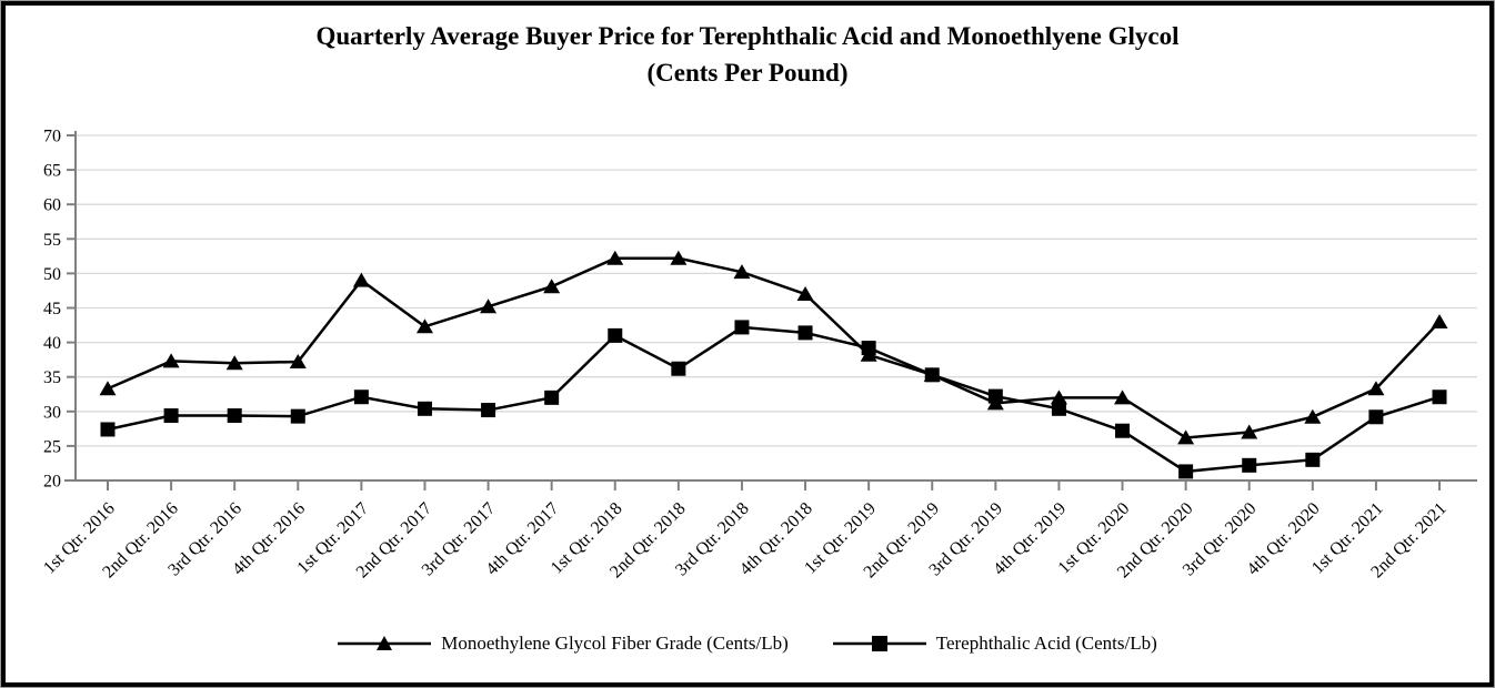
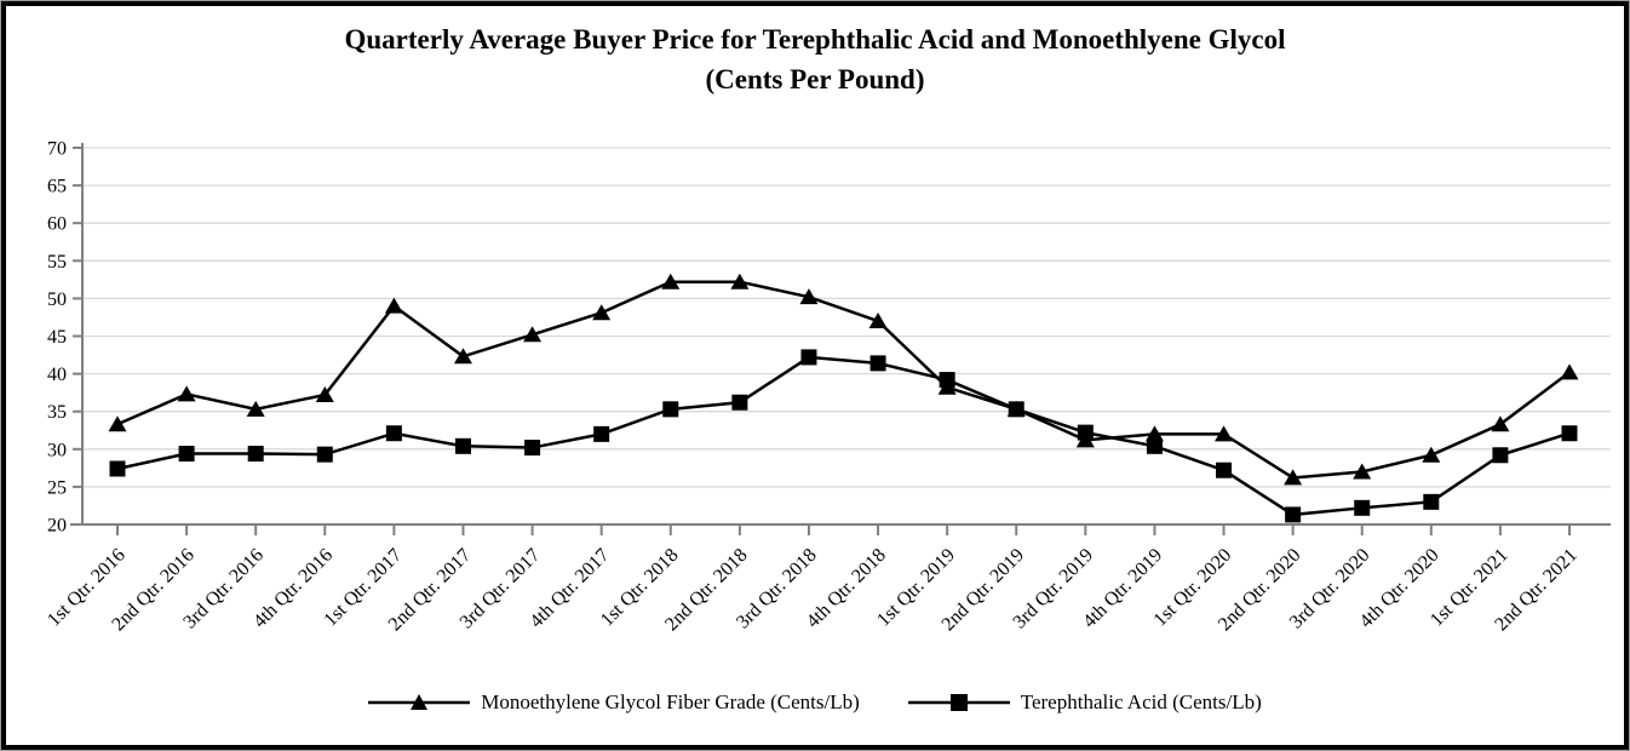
Monoethylene Glycol Fiber Grade (Cents/Lb)/3rd Qtr. 2016: 37 -> 35
Terephthalic Acid (Cents/Lb)/1st Qtr. 2018: 41 -> 35
Monoethylene Glycol Fiber Grade (Cents/Lb)/2nd Qtr. 2021: 43 -> 40
